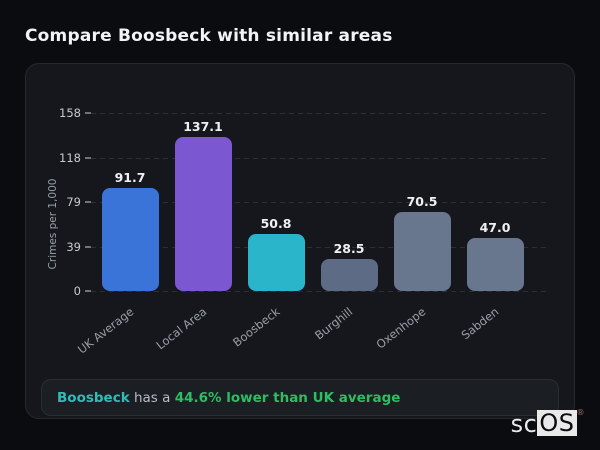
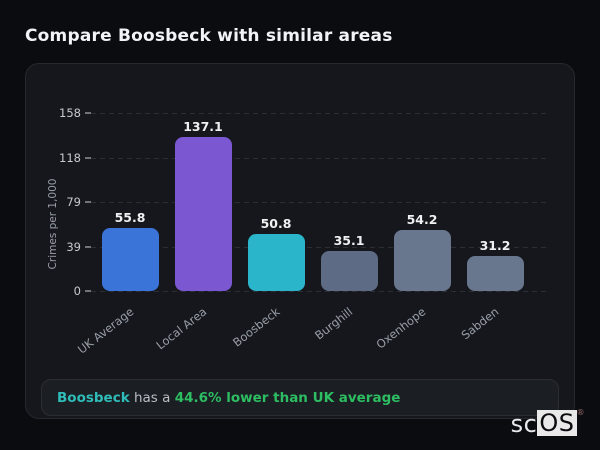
UK Average: 91.7 -> 55.8
Burghill: 28.5 -> 35.1
Oxenhope: 70.5 -> 54.2
Sabden: 47.0 -> 31.2
